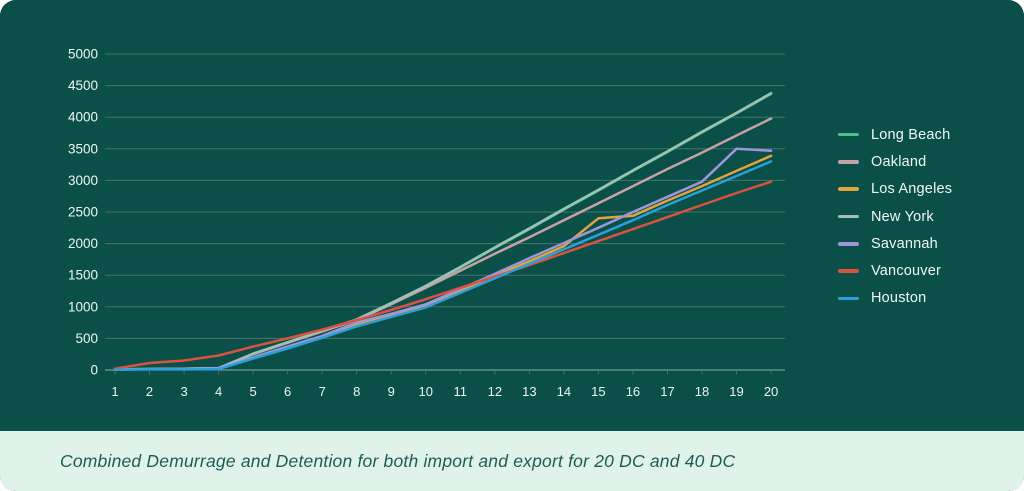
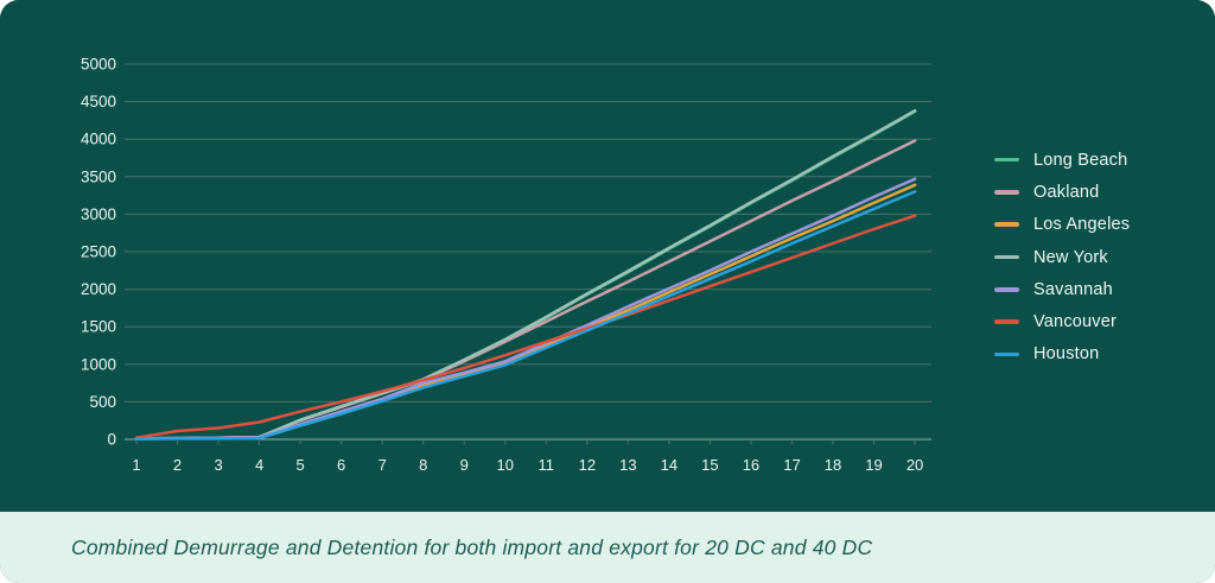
Los Angeles/15: 2400 -> 2200
Savannah/19: 3500 -> 3200
